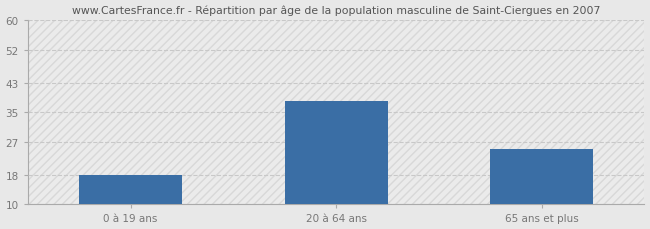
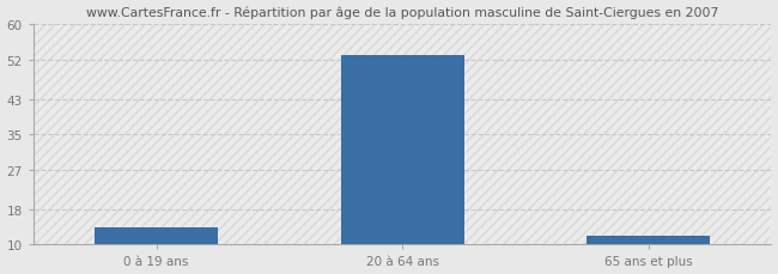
0 à 19 ans: 18 -> 14
20 à 64 ans: 38 -> 53
65 ans et plus: 25 -> 12
